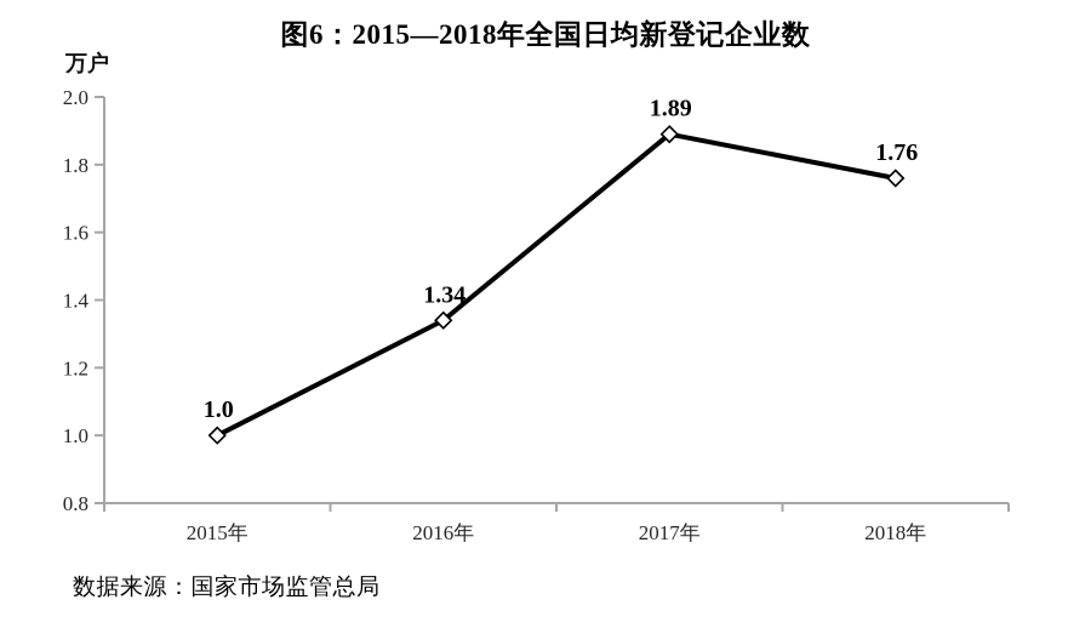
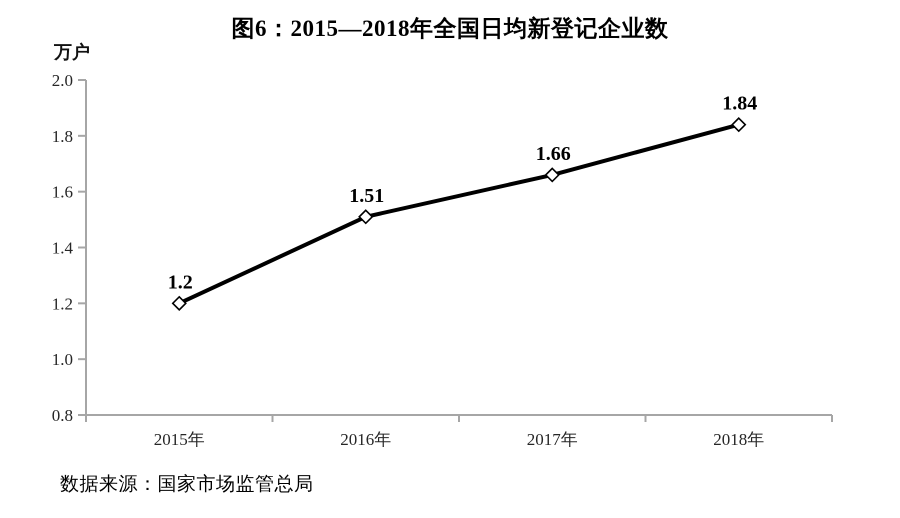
2015年: 1.0 -> 1.2
2016年: 1.34 -> 1.51
2017年: 1.89 -> 1.66
2018年: 1.76 -> 1.84
